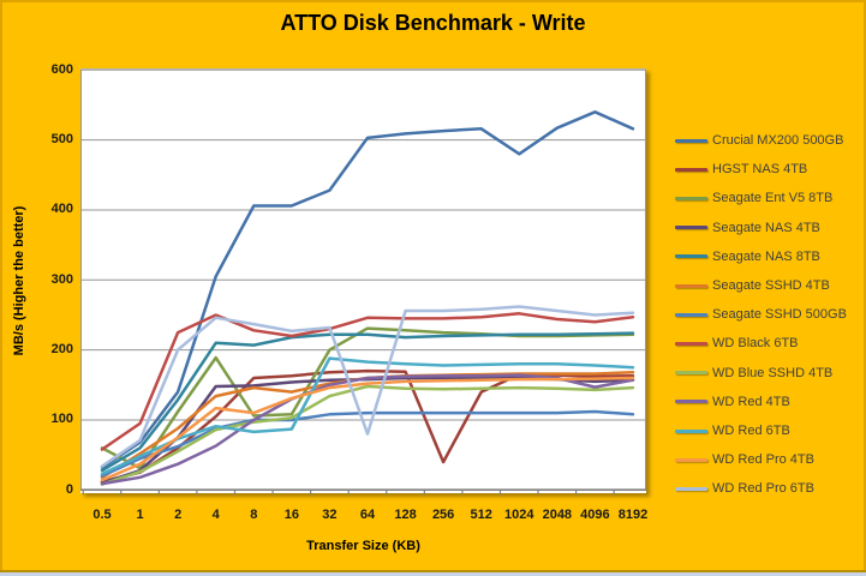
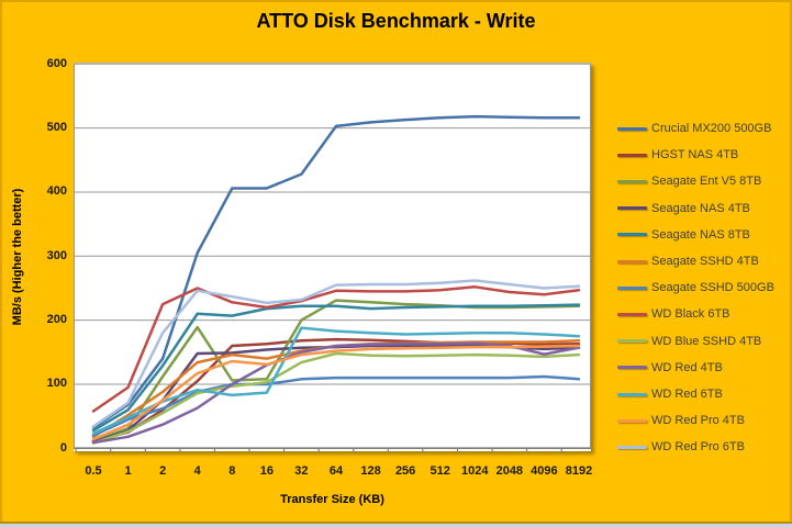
Seagate Ent V5 8TB/0.5: 60 -> 10
WD Red Pro 6TB/2: 200 -> 180
WD Red Pro 4TB/8: 110 -> 140
WD Red Pro 6TB/64: 80 -> 260
HGST NAS 4TB/256: 40 -> 170
HGST NAS 4TB/512: 140 -> 160
Crucial MX200 500GB/1024: 480 -> 520
Crucial MX200 500GB/4096: 540 -> 520
